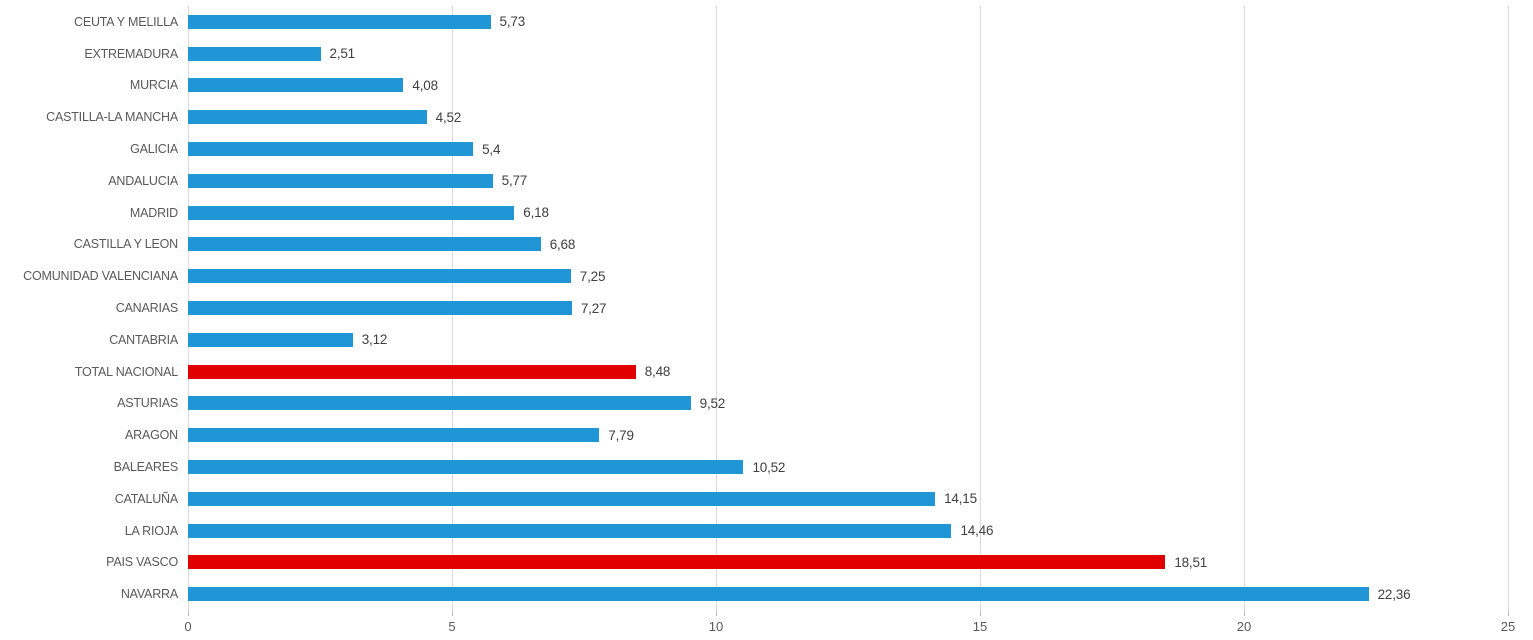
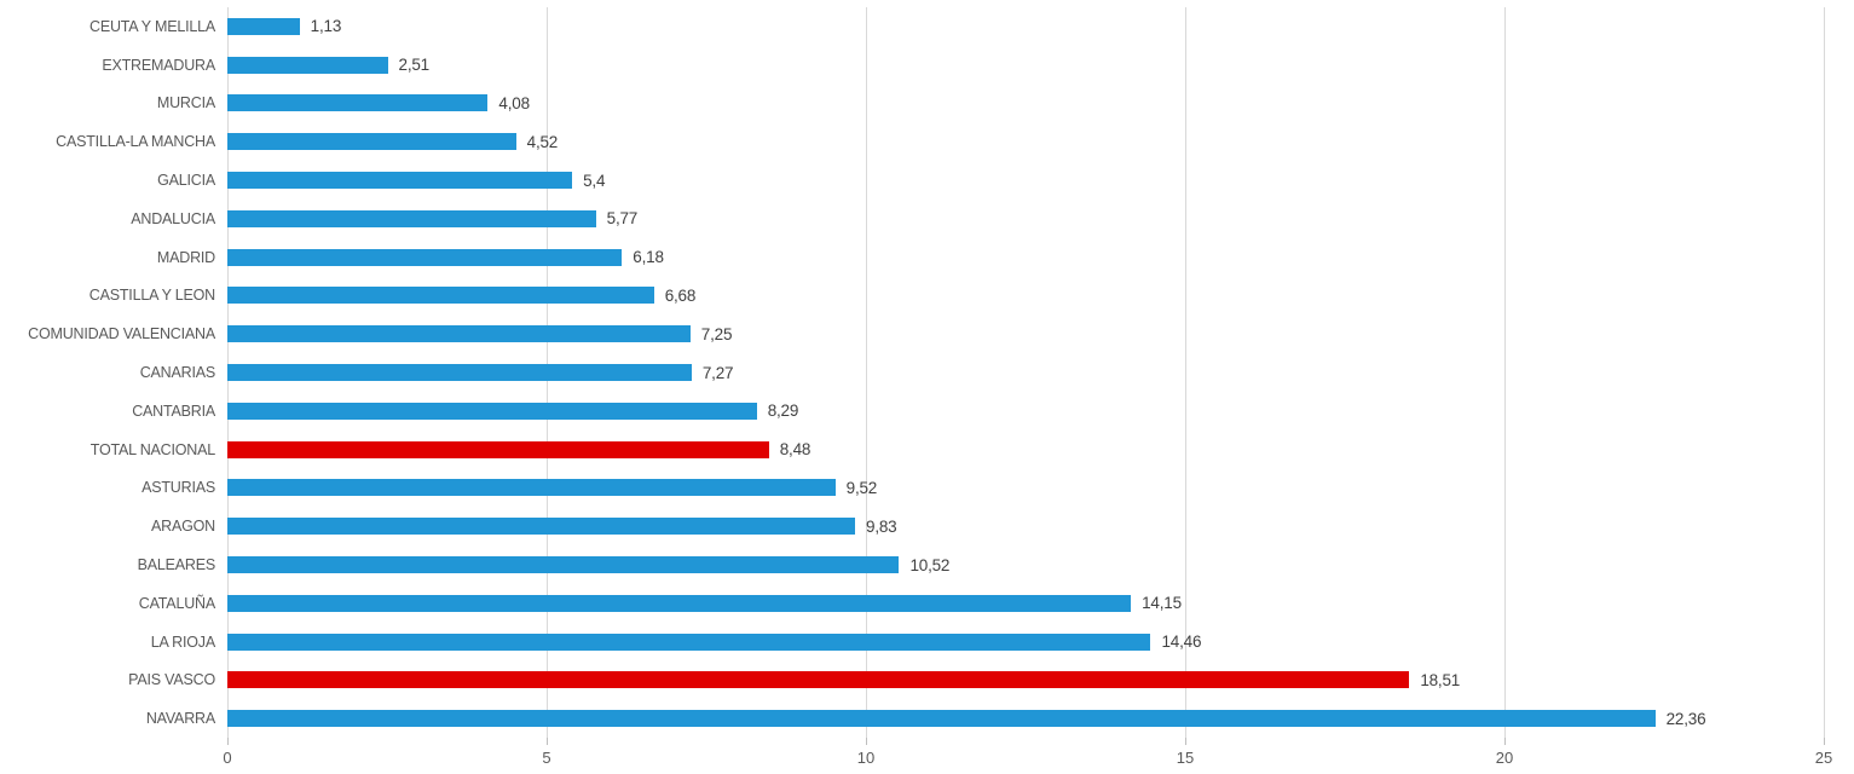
CEUTA Y MELILLA: 5,73 -> 1,13
CANTABRIA: 3,12 -> 8,29
ARAGON: 7,79 -> 9,83
